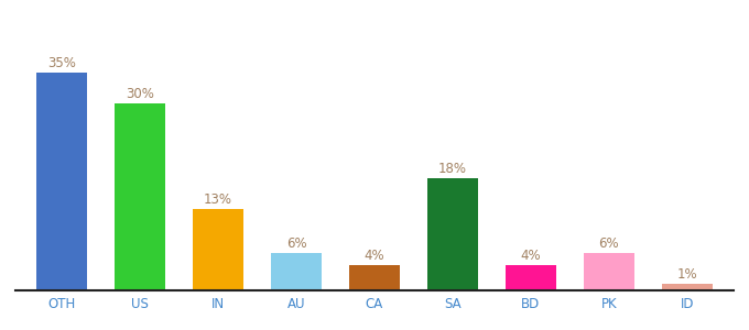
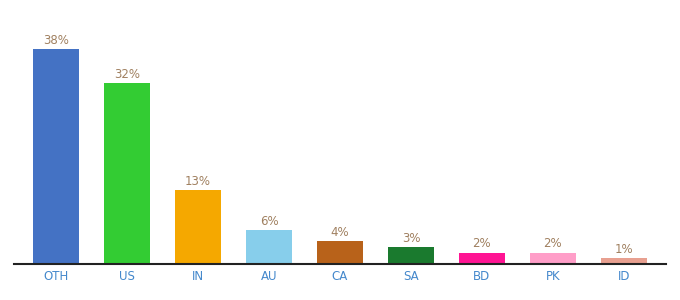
OTH: 35% -> 38%
US: 30% -> 32%
SA: 18% -> 3%
BD: 4% -> 2%
PK: 6% -> 2%
